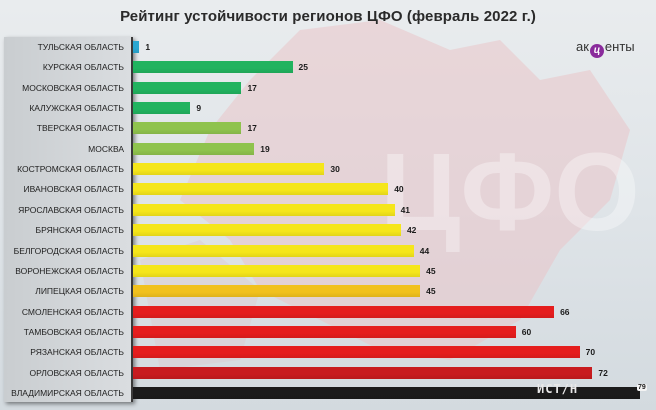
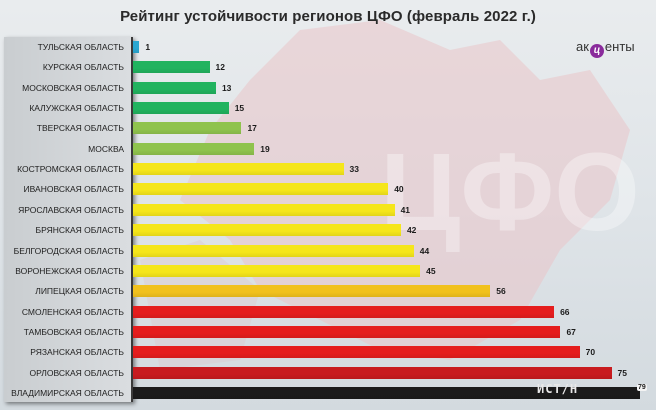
КУРСКАЯ ОБЛАСТЬ: 25 -> 12
МОСКОВСКАЯ ОБЛАСТЬ: 17 -> 13
КАЛУЖСКАЯ ОБЛАСТЬ: 9 -> 15
КОСТРОМСКАЯ ОБЛАСТЬ: 30 -> 33
ЛИПЕЦКАЯ ОБЛАСТЬ: 45 -> 56
ТАМБОВСКАЯ ОБЛАСТЬ: 60 -> 67
ОРЛОВСКАЯ ОБЛАСТЬ: 72 -> 75
